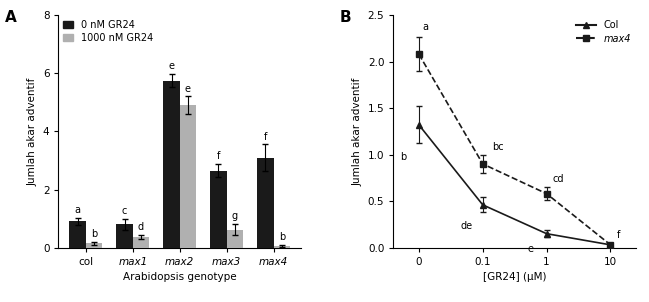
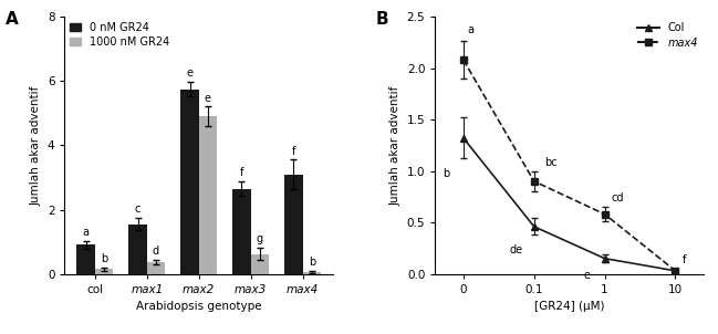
0 nM GR24/max1: 0.80 -> 1.55
